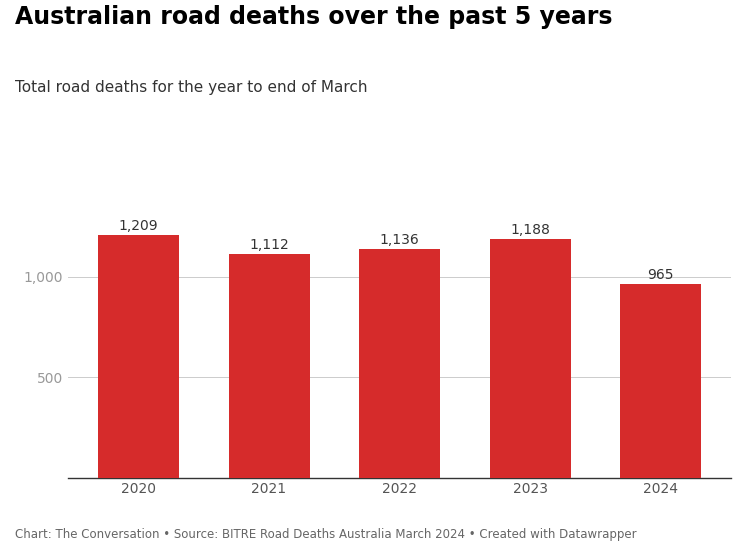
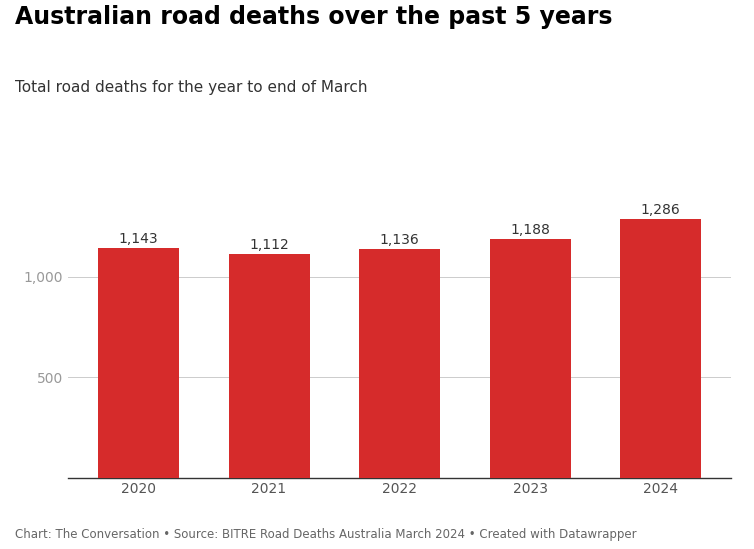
2020: 1,209 -> 1,143
2024: 965 -> 1,286
